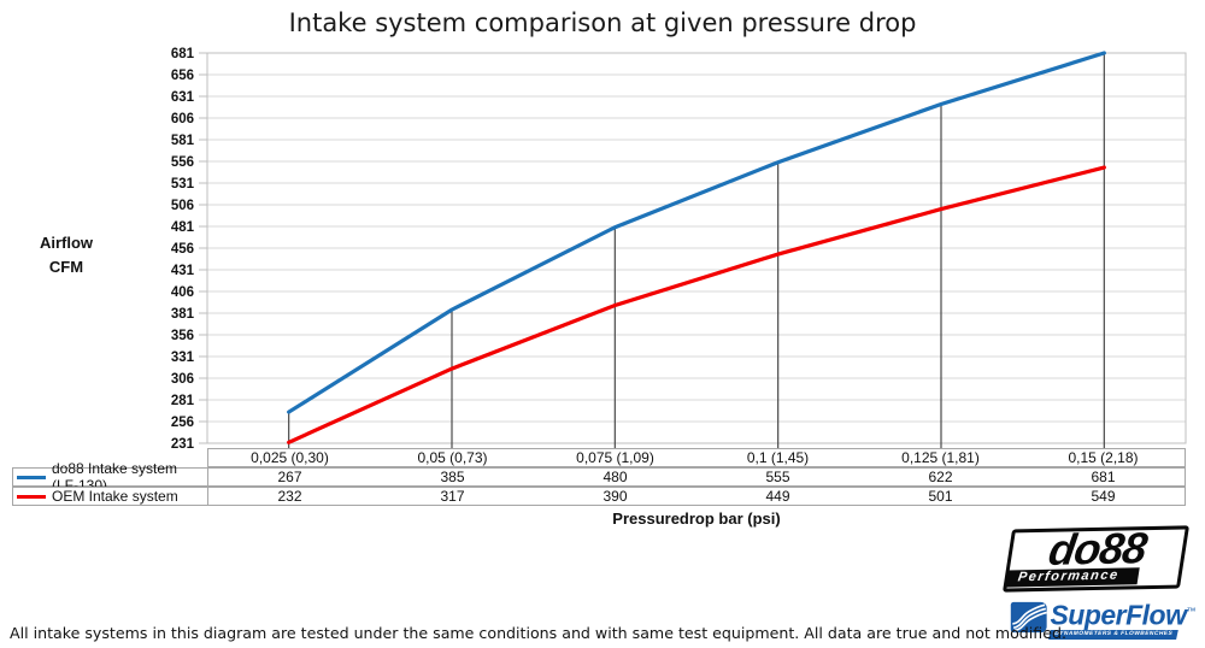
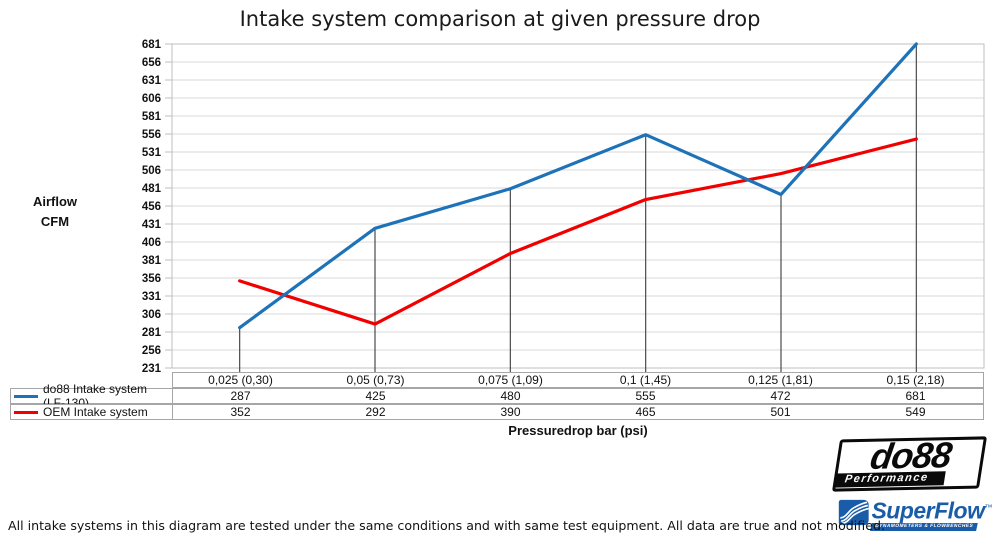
do88 Intake system (LF-130)/0,025 (0,30): 267 -> 287
OEM Intake system/0,025 (0,30): 232 -> 352
do88 Intake system (LF-130)/0,05 (0,73): 385 -> 425
OEM Intake system/0,05 (0,73): 317 -> 292
OEM Intake system/0,1 (1,45): 449 -> 465
do88 Intake system (LF-130)/0,125 (1,81): 622 -> 472
